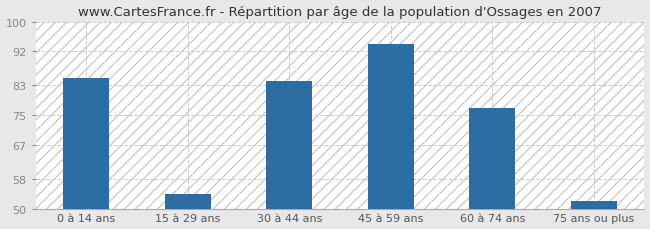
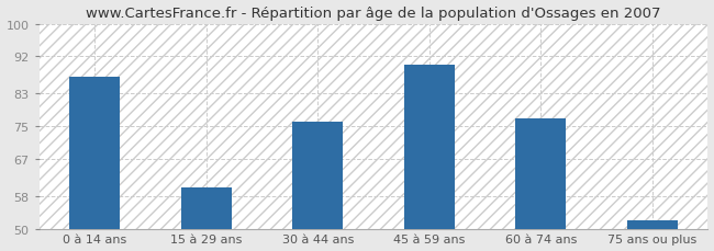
0 à 14 ans: 85 -> 87
15 à 29 ans: 54 -> 60
30 à 44 ans: 84 -> 76
45 à 59 ans: 94 -> 90
